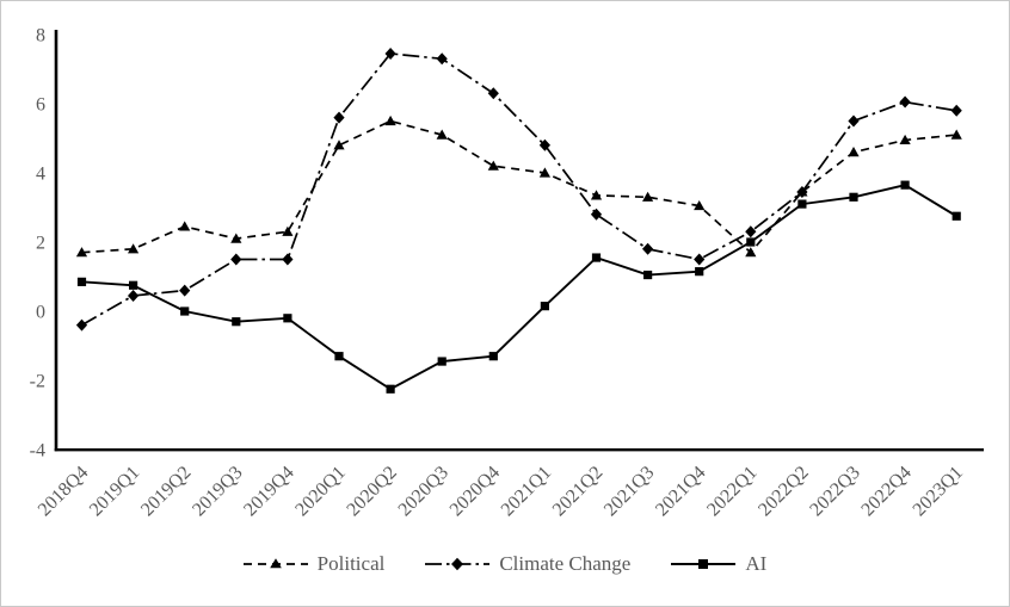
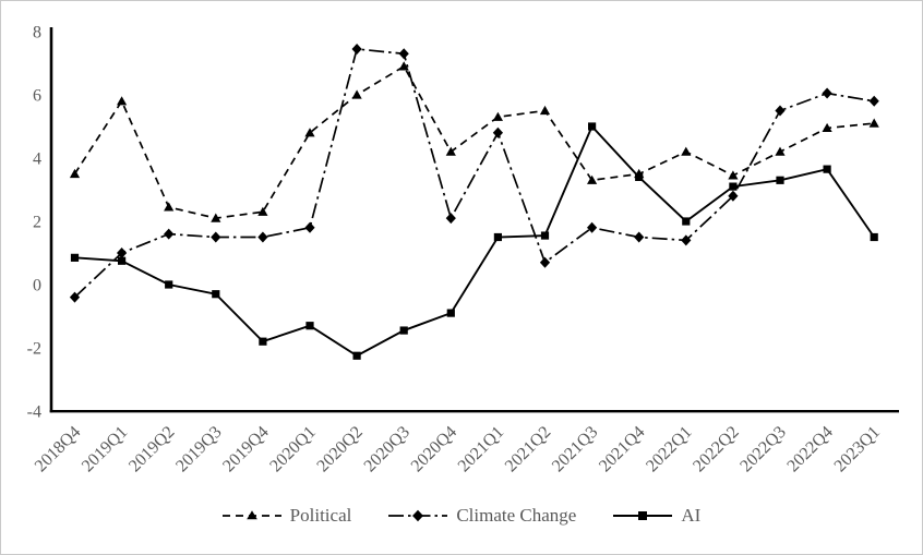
Political/2018Q4: 1.7 -> 3.5
Political/2019Q1: 1.8 -> 5.8
Climate Change/2019Q1: 0.5 -> 1.0
Climate Change/2019Q2: 0.6 -> 1.6
AI/2019Q4: -0.2 -> -1.8
Climate Change/2020Q1: 5.6 -> 1.8
Political/2020Q2: 5.5 -> 6.0
Political/2020Q3: 5.1 -> 6.9
Climate Change/2020Q4: 6.3 -> 2.1
AI/2020Q4: -1.3 -> -0.9
Political/2021Q1: 4.0 -> 5.3
AI/2021Q1: 0.1 -> 1.5
Political/2021Q2: 3.4 -> 5.5
Climate Change/2021Q2: 2.8 -> 0.7
AI/2021Q3: 1.1 -> 5.0
Political/2021Q4: 3.0 -> 3.5
AI/2021Q4: 1.1 -> 3.4
Political/2022Q1: 1.7 -> 4.2
Climate Change/2022Q1: 2.3 -> 1.4
Climate Change/2022Q2: 3.5 -> 2.8
Political/2022Q3: 4.6 -> 4.2
AI/2023Q1: 2.8 -> 1.5
